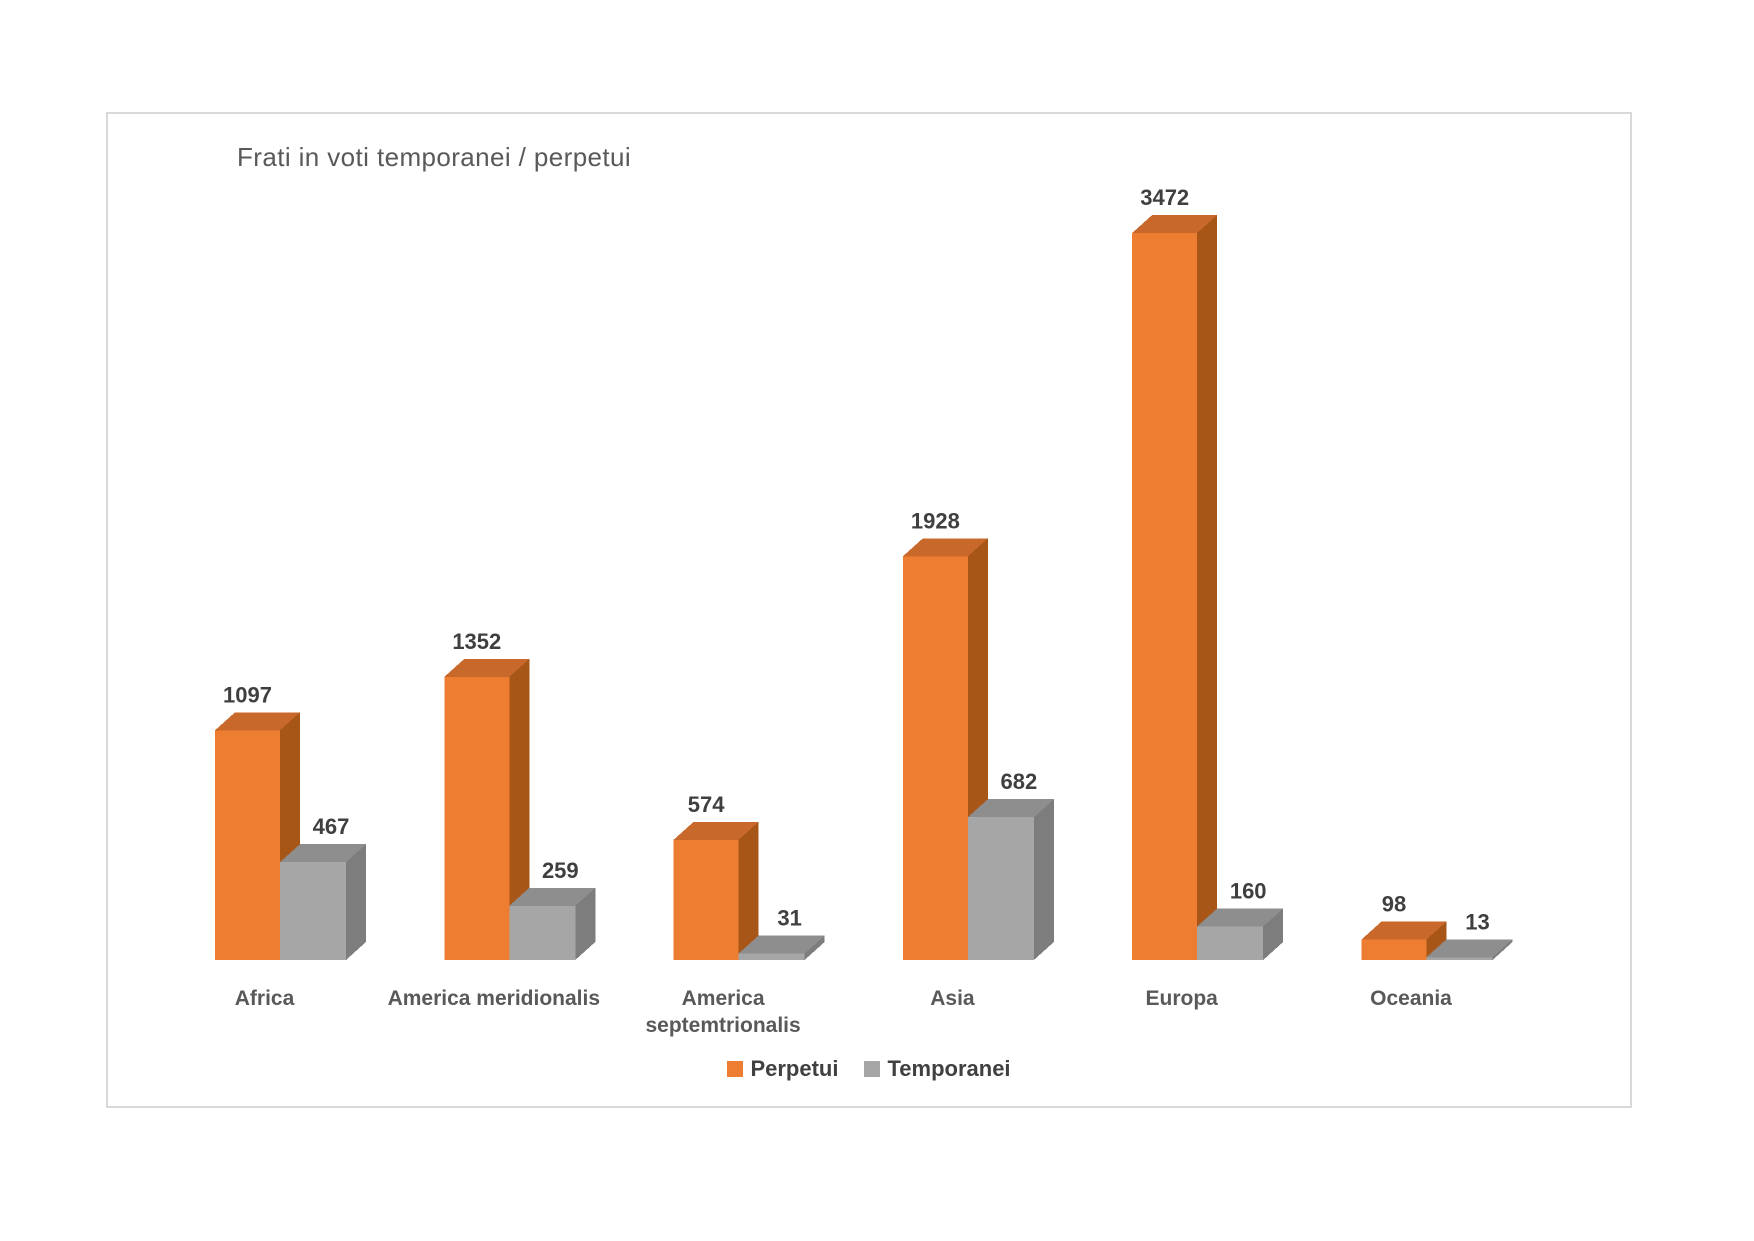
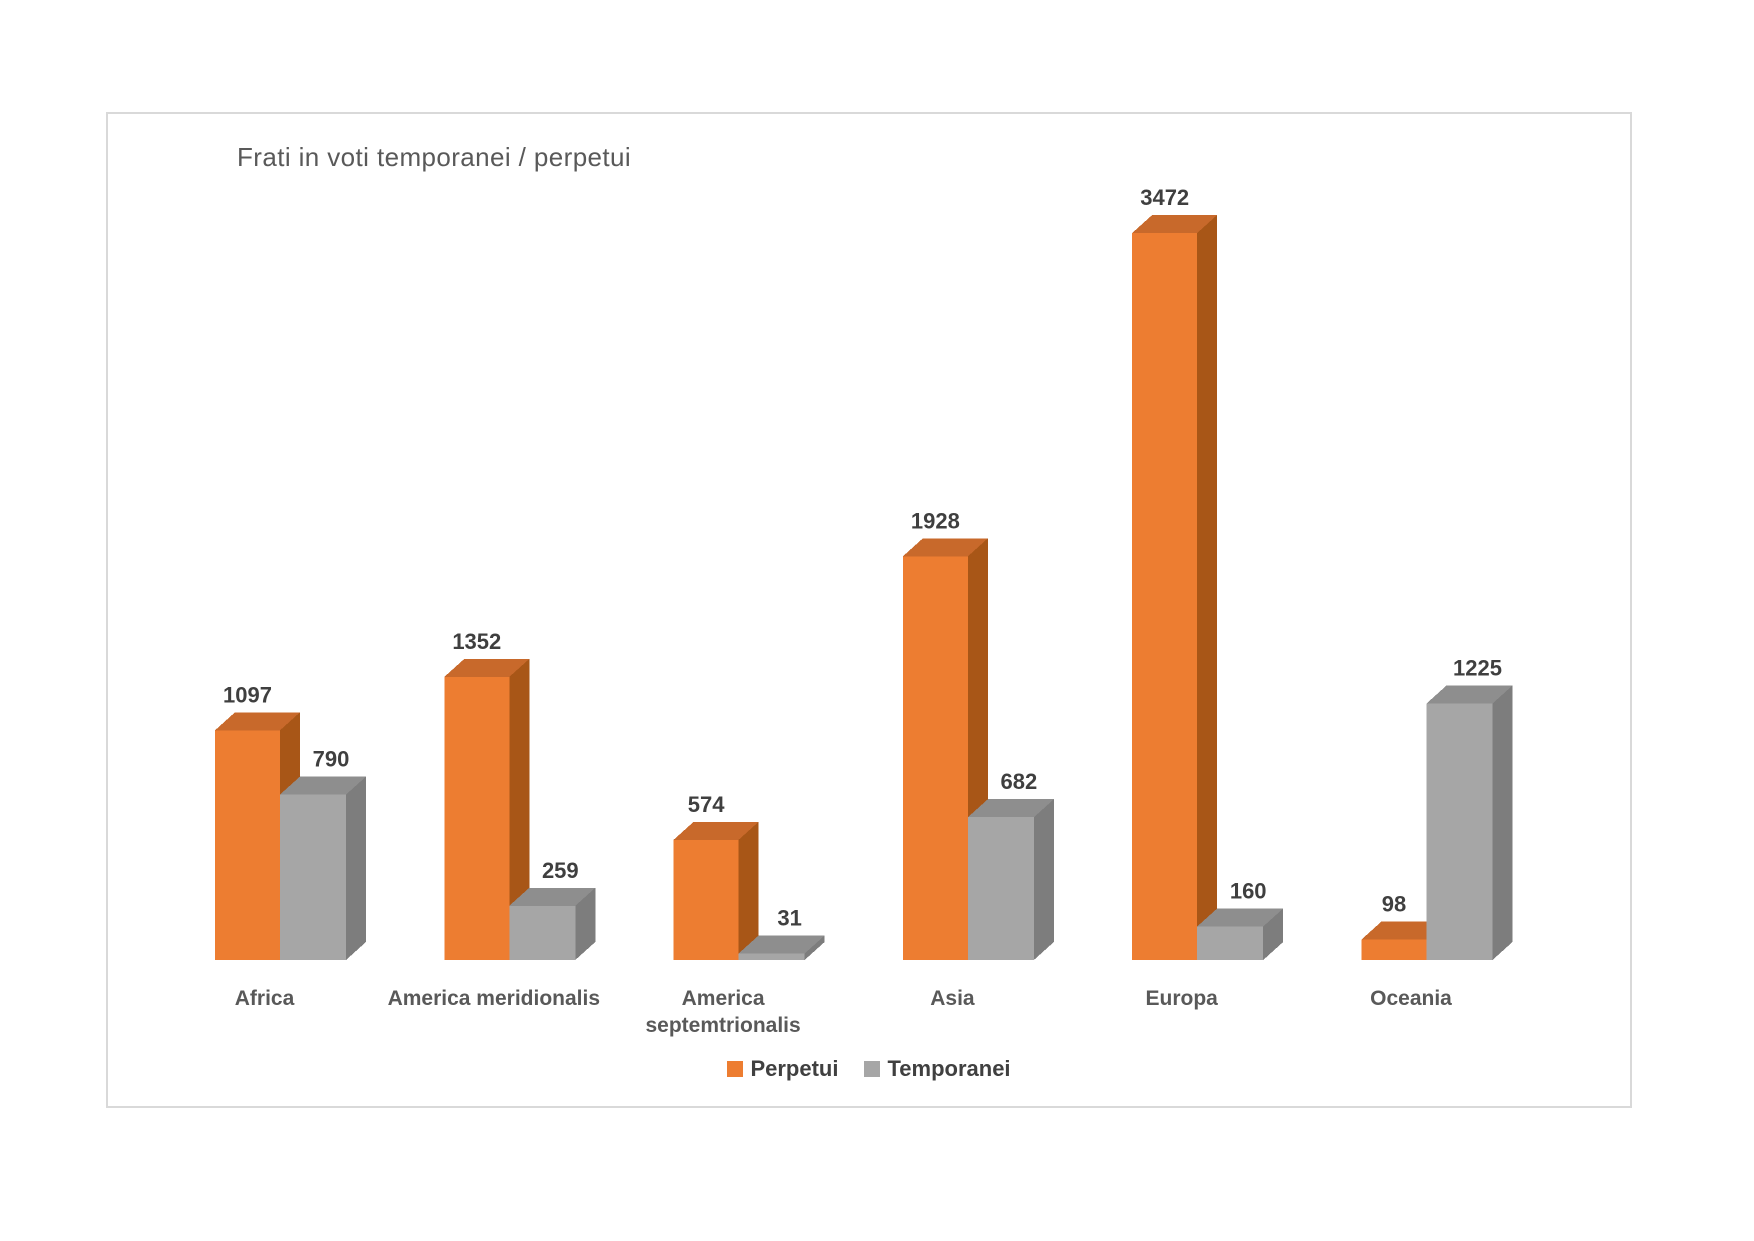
Temporanei/Africa: 467 -> 790
Temporanei/Oceania: 13 -> 1225
